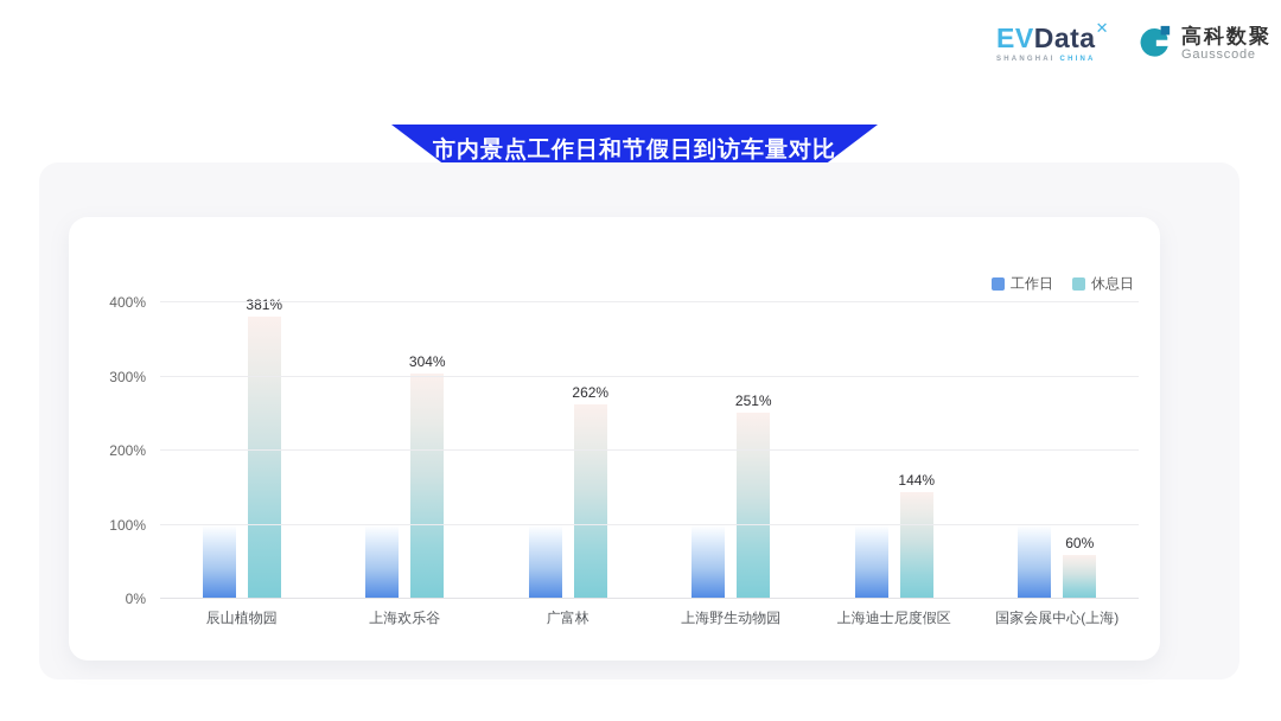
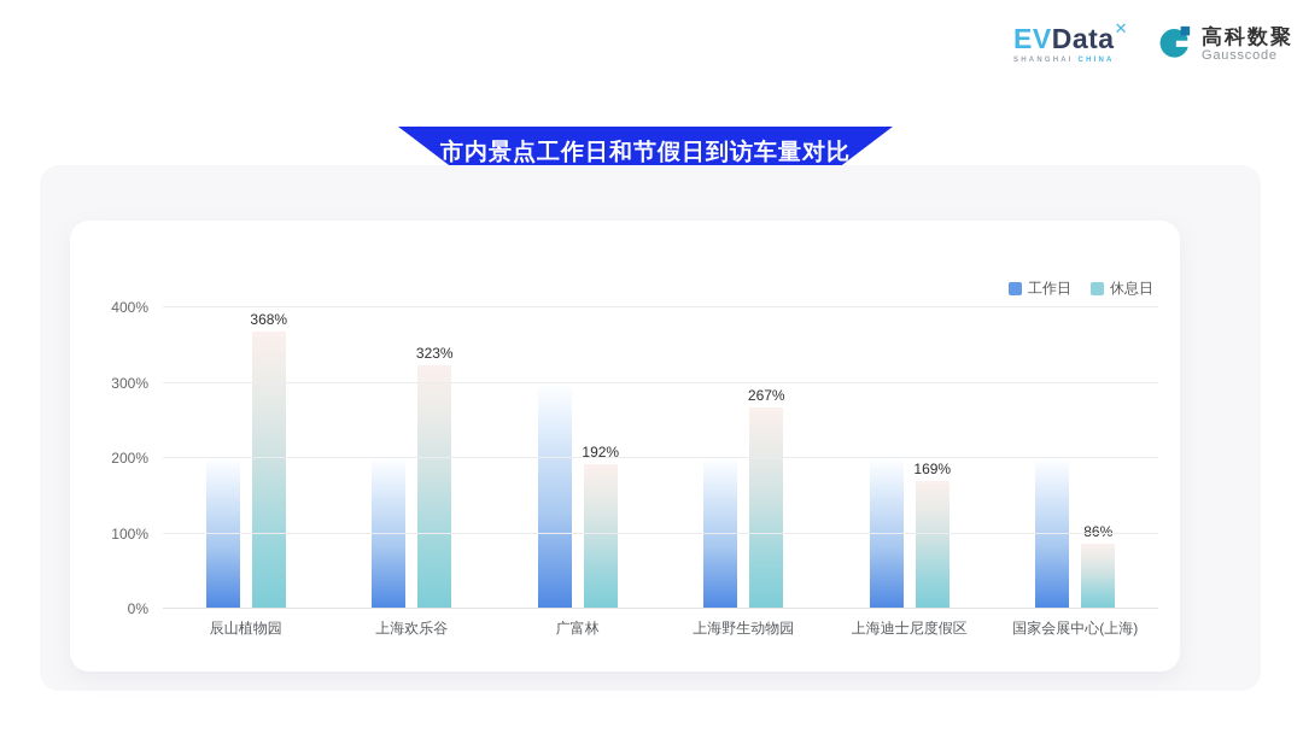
工作日/辰山植物园: 100% -> 200%
休息日/辰山植物园: 381% -> 368%
工作日/上海欢乐谷: 100% -> 200%
休息日/上海欢乐谷: 304% -> 323%
工作日/广富林: 100% -> 300%
休息日/广富林: 262% -> 192%
工作日/上海野生动物园: 100% -> 200%
休息日/上海野生动物园: 251% -> 267%
工作日/上海迪士尼度假区: 100% -> 200%
休息日/上海迪士尼度假区: 144% -> 169%
工作日/国家会展中心(上海): 100% -> 200%
休息日/国家会展中心(上海): 60% -> 86%
